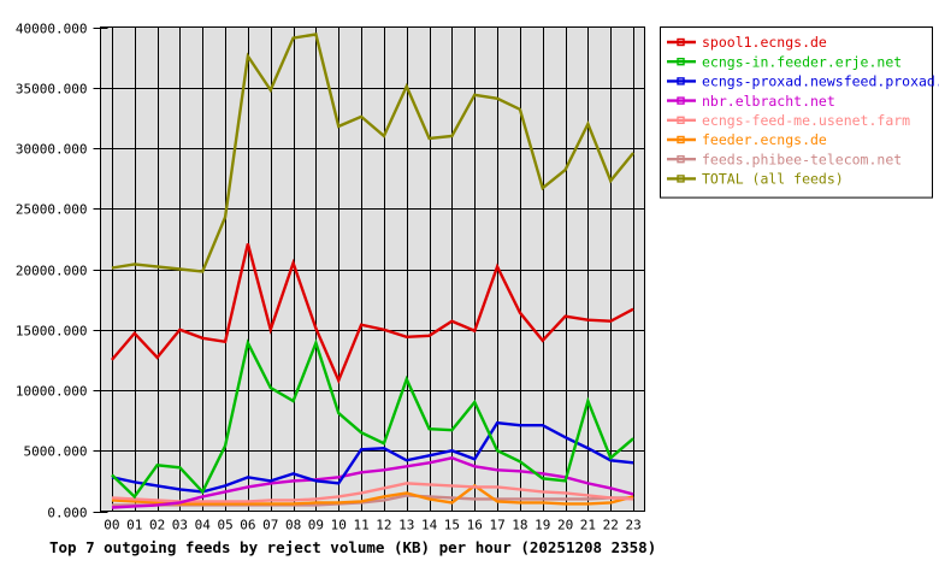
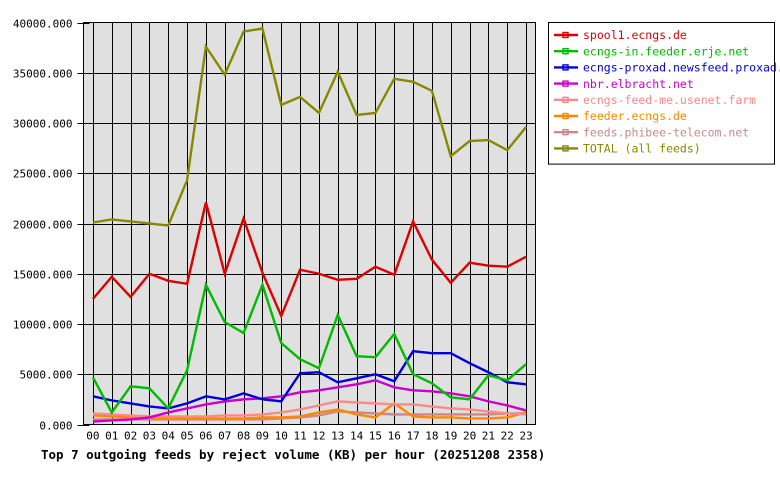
ecngs-in.feeder.erje.net/00: 3000 -> 4700
ecngs-in.feeder.erje.net/21: 9100 -> 4900
TOTAL (all feeds)/21: 32000 -> 28300
